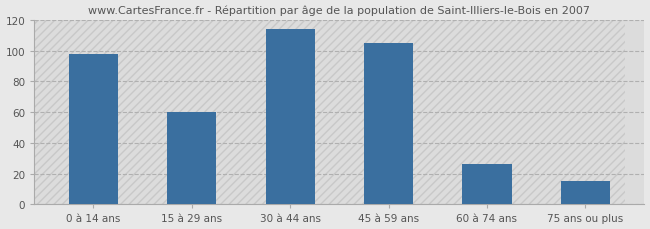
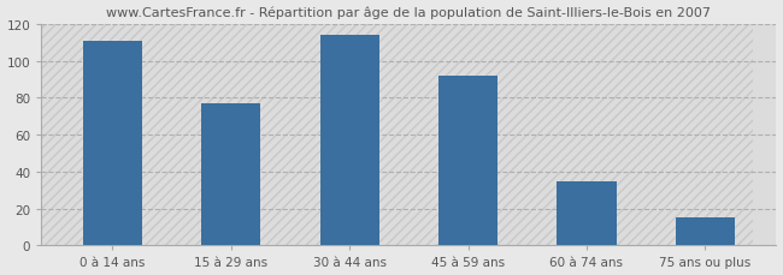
0 à 14 ans: 98 -> 111
15 à 29 ans: 60 -> 77
45 à 59 ans: 105 -> 92
60 à 74 ans: 26 -> 35
